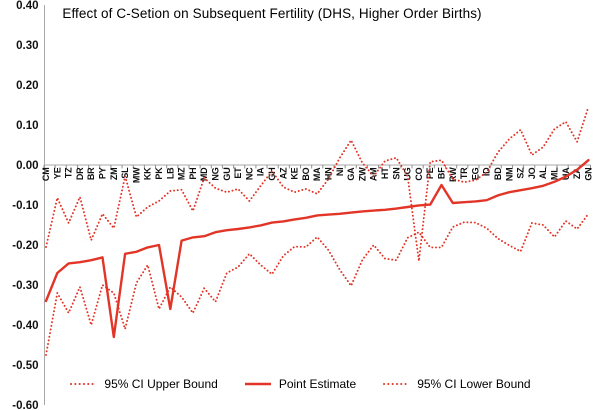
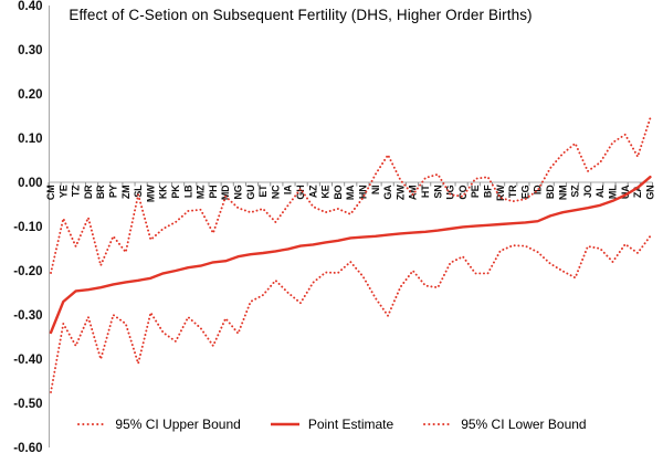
Point Estimate/ZM: -0.43 -> -0.23
95% CI Lower Bound/KK: -0.25 -> -0.34
Point Estimate/LB: -0.36 -> -0.19
95% CI Upper Bound/CO: -0.24 -> -0.03
Point Estimate/BF: -0.05 -> -0.10
